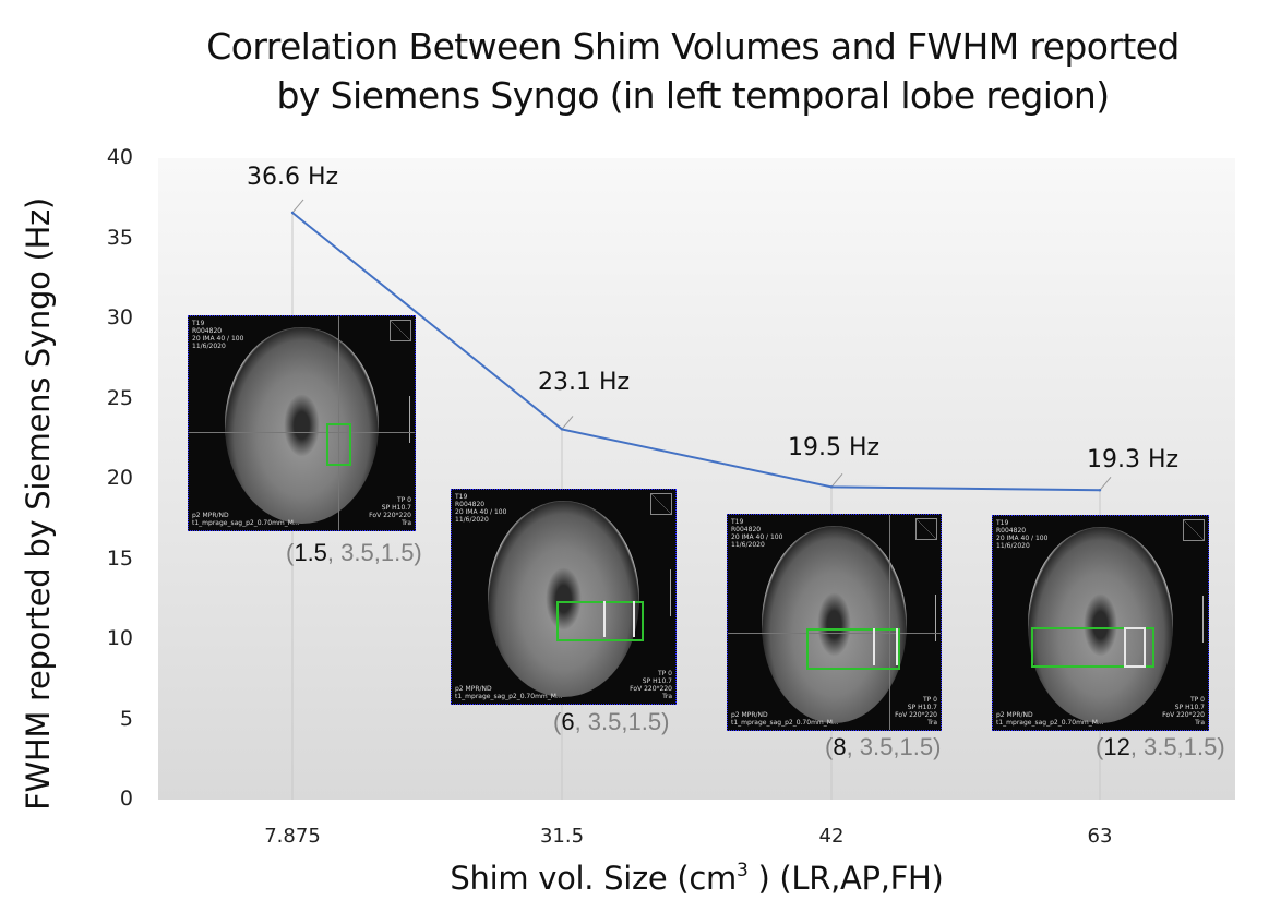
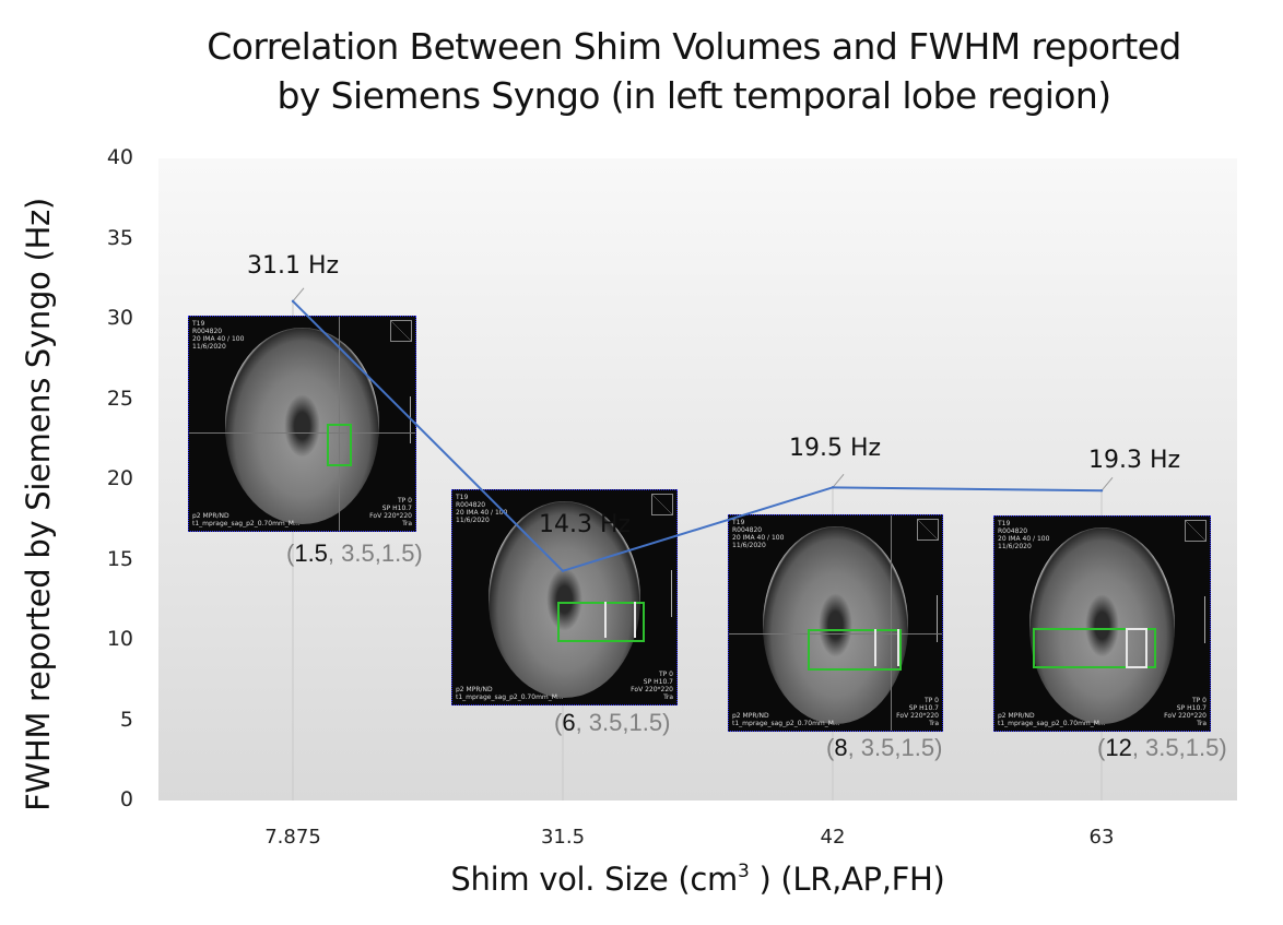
7.875: 36.6 -> 31.1
31.5: 23.1 -> 14.3
